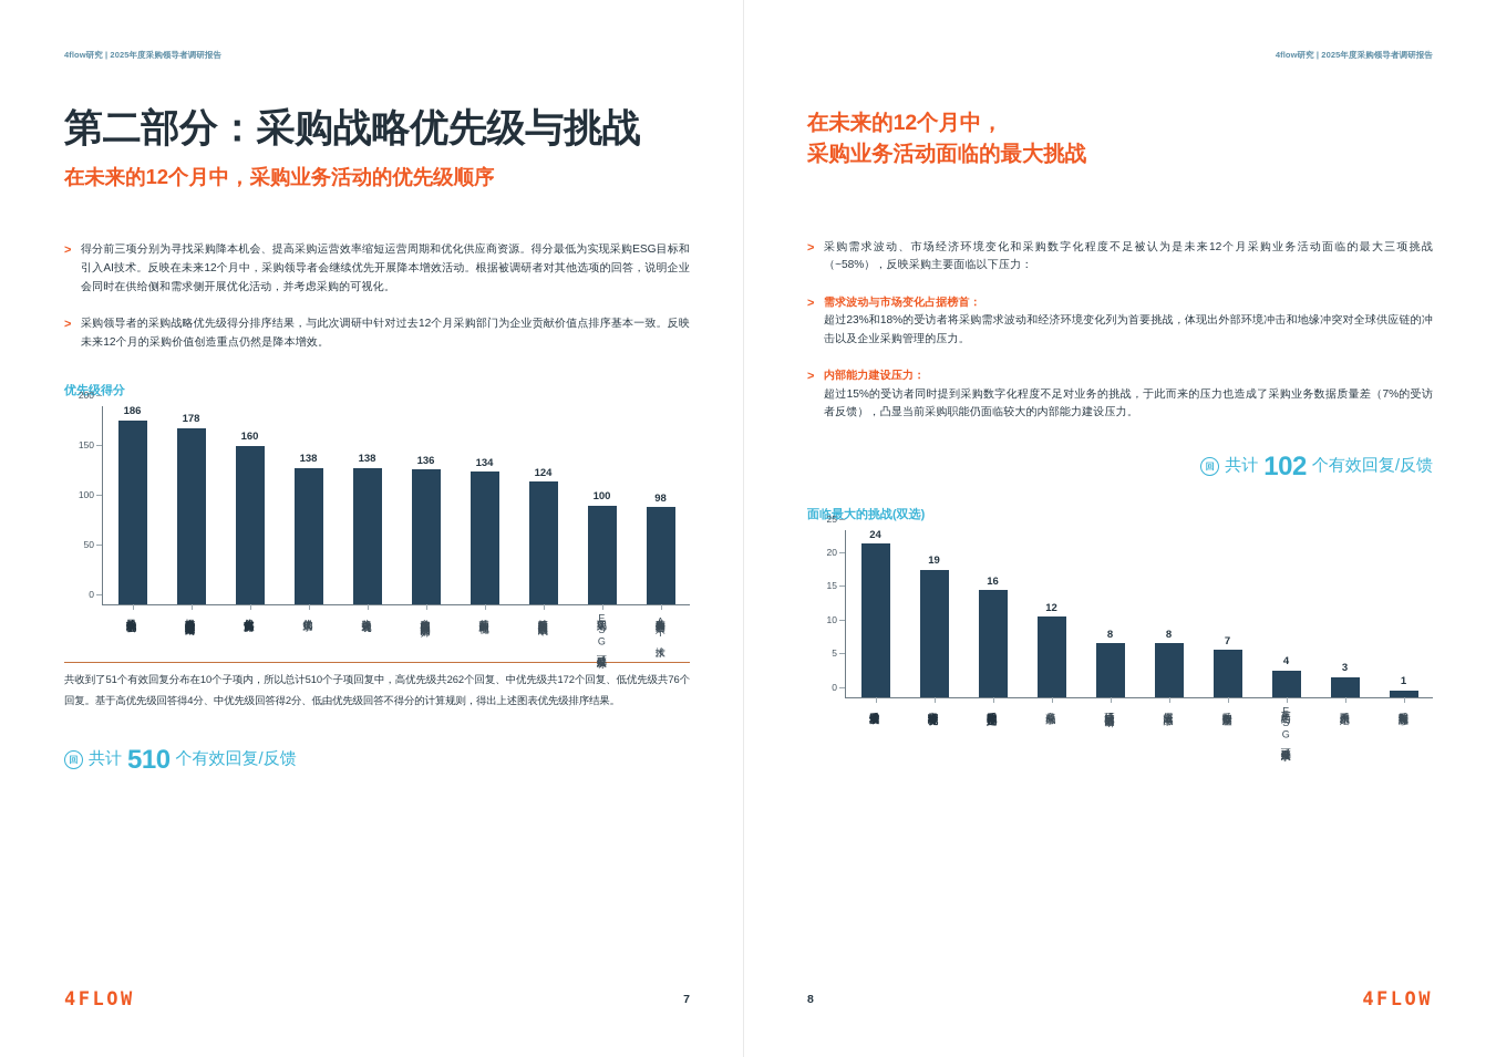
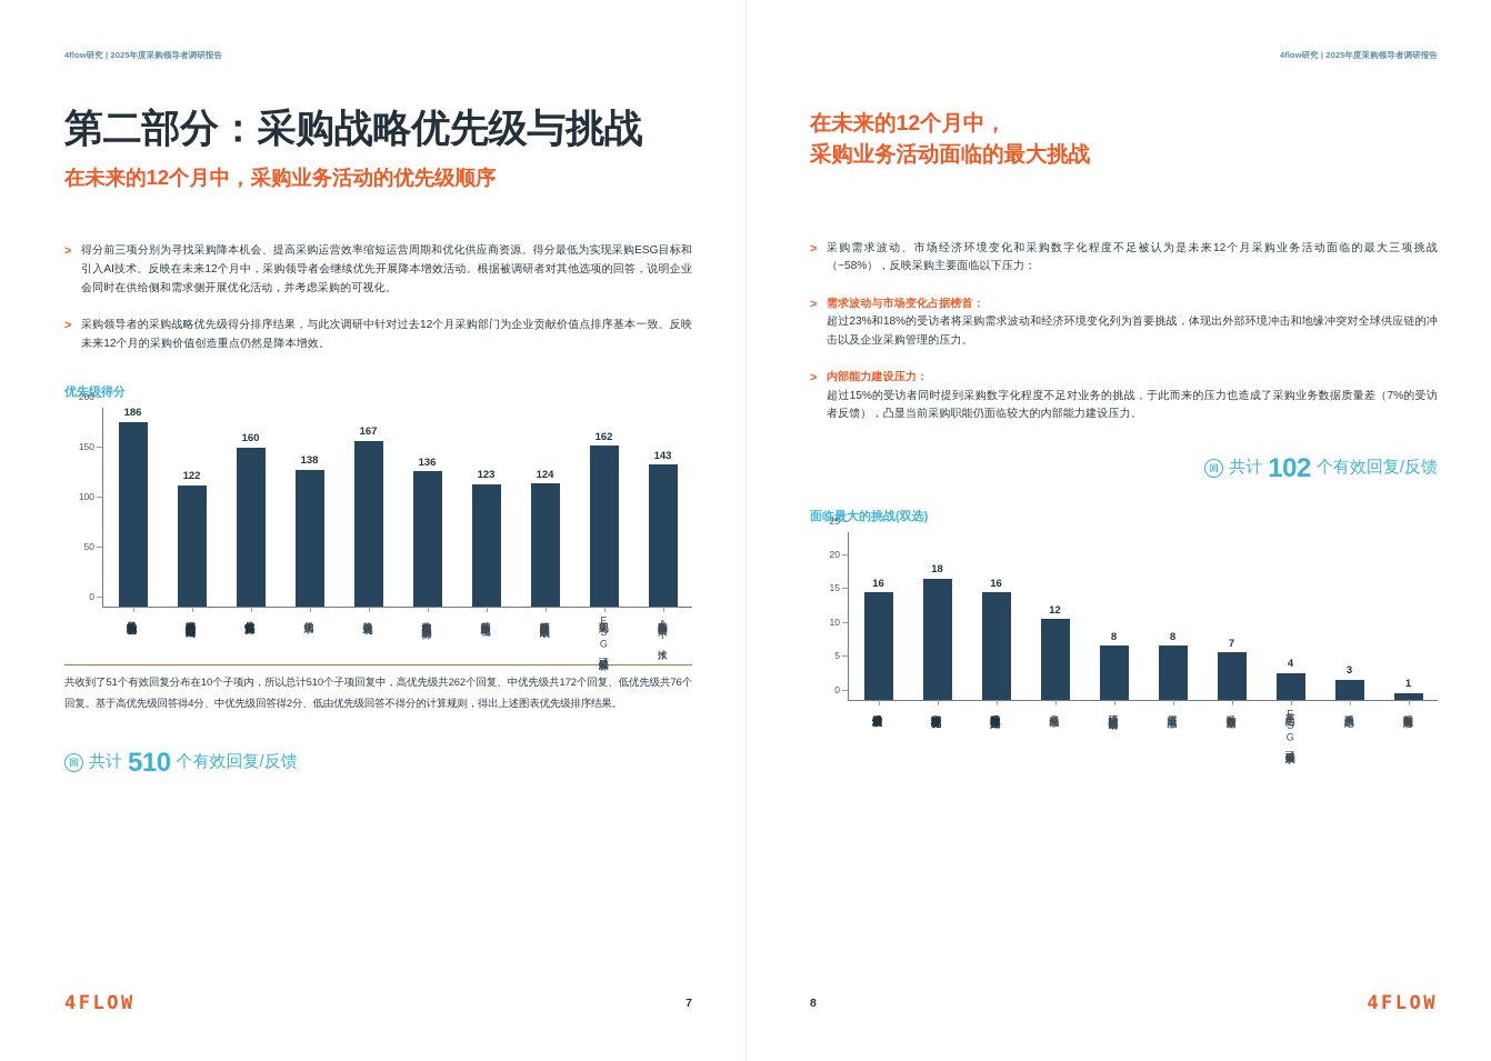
优先级得分/提高采购运营效率缩短运营周期: 178 -> 122
优先级得分/改善采购合规表现: 138 -> 167
优先级得分/获得采购业务端到端可视化: 134 -> 123
优先级得分/实现采购ESG或可持续发展目标: 100 -> 162
优先级得分/在采购决策和运营中引入AI技术: 98 -> 143
面临最大的挑战(双选)/采购需求波动: 24 -> 16
面临最大的挑战(双选)/市场经济环境变化: 19 -> 18
